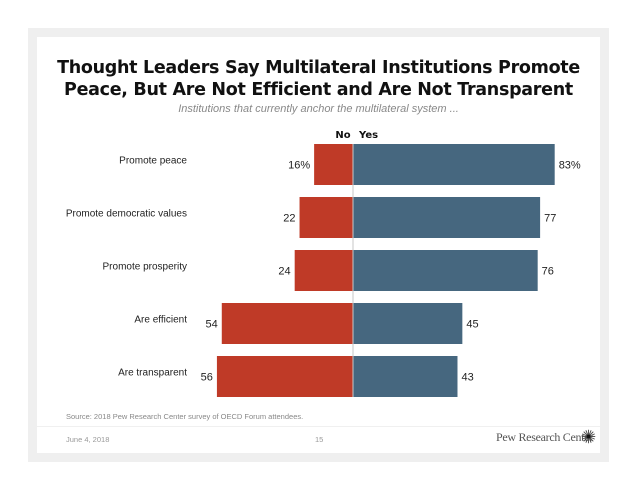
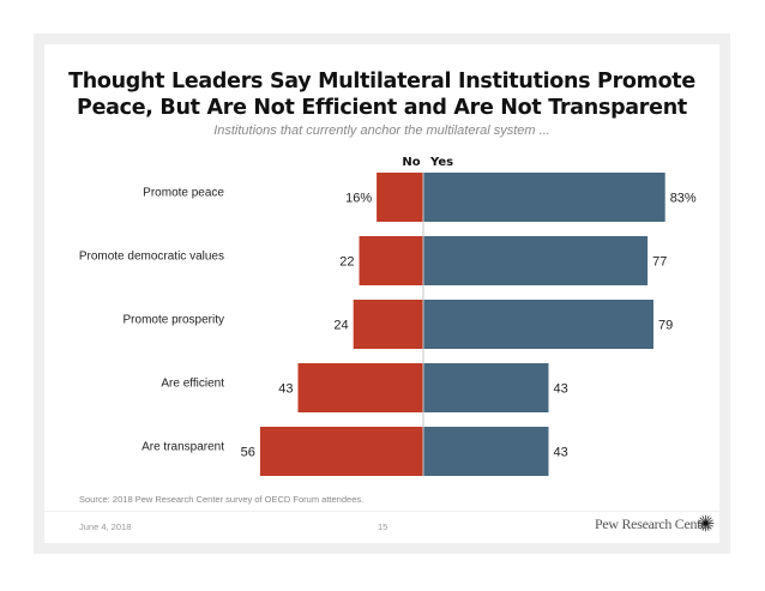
Yes/Promote prosperity: 76 -> 79
No/Are efficient: 54 -> 43
Yes/Are efficient: 45 -> 43
